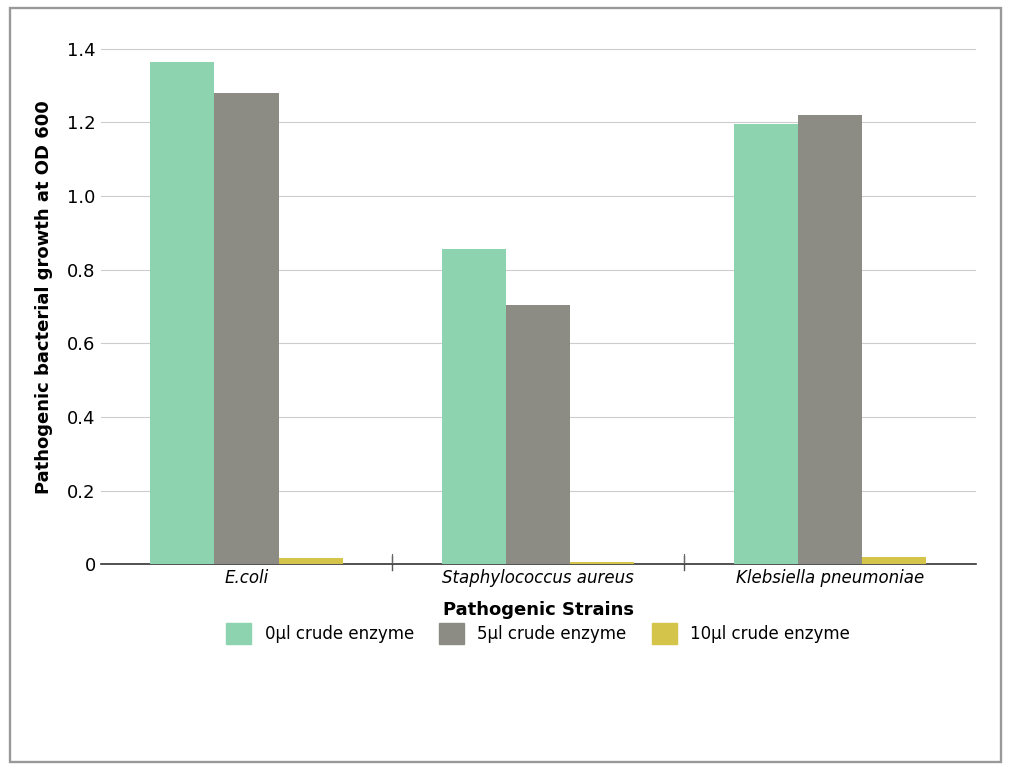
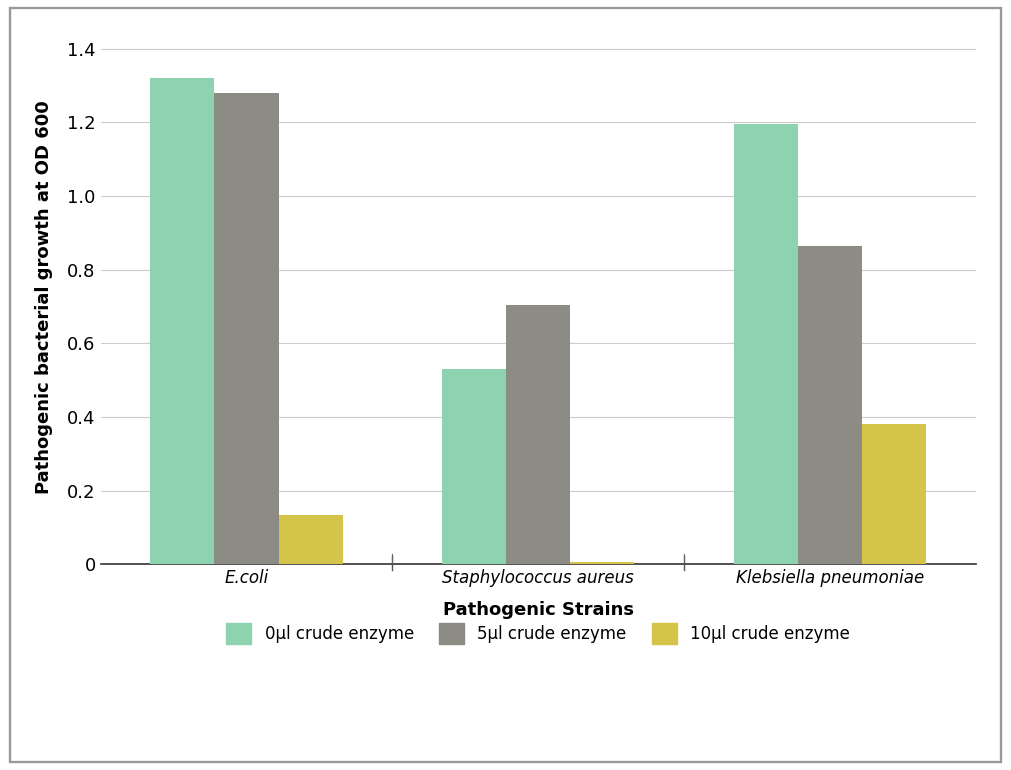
0μl crude enzyme/E.coli: 1.365 -> 1.320
10μl crude enzyme/E.coli: 0.018 -> 0.135
0μl crude enzyme/Staphylococcus aureus: 0.855 -> 0.530
5μl crude enzyme/Klebsiella pneumoniae: 1.220 -> 0.865
10μl crude enzyme/Klebsiella pneumoniae: 0.020 -> 0.380
